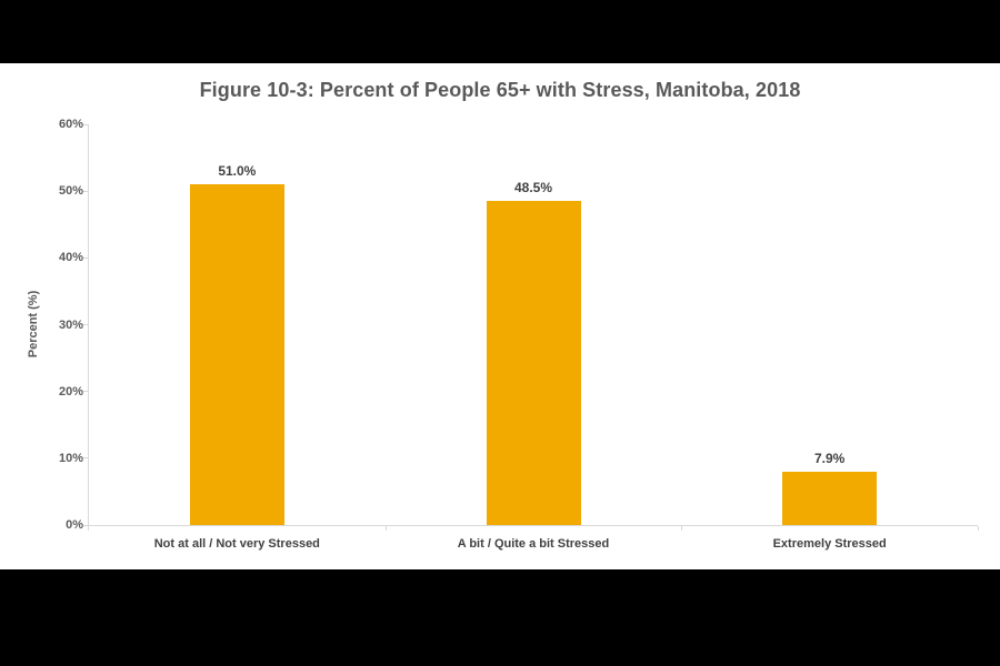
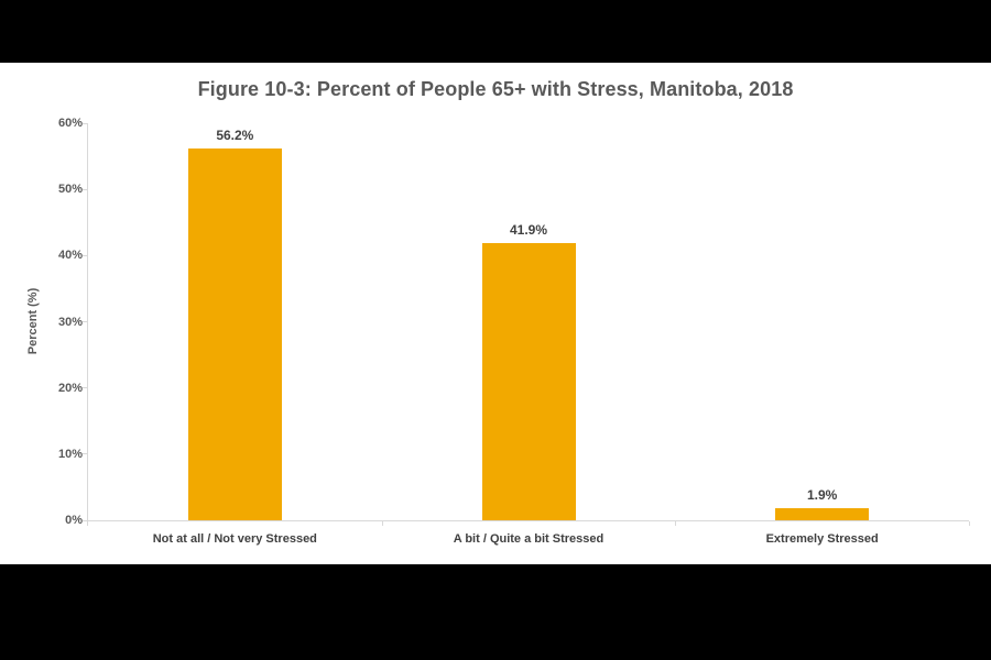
Not at all / Not very Stressed: 51.0% -> 56.2%
A bit / Quite a bit Stressed: 48.5% -> 41.9%
Extremely Stressed: 7.9% -> 1.9%
